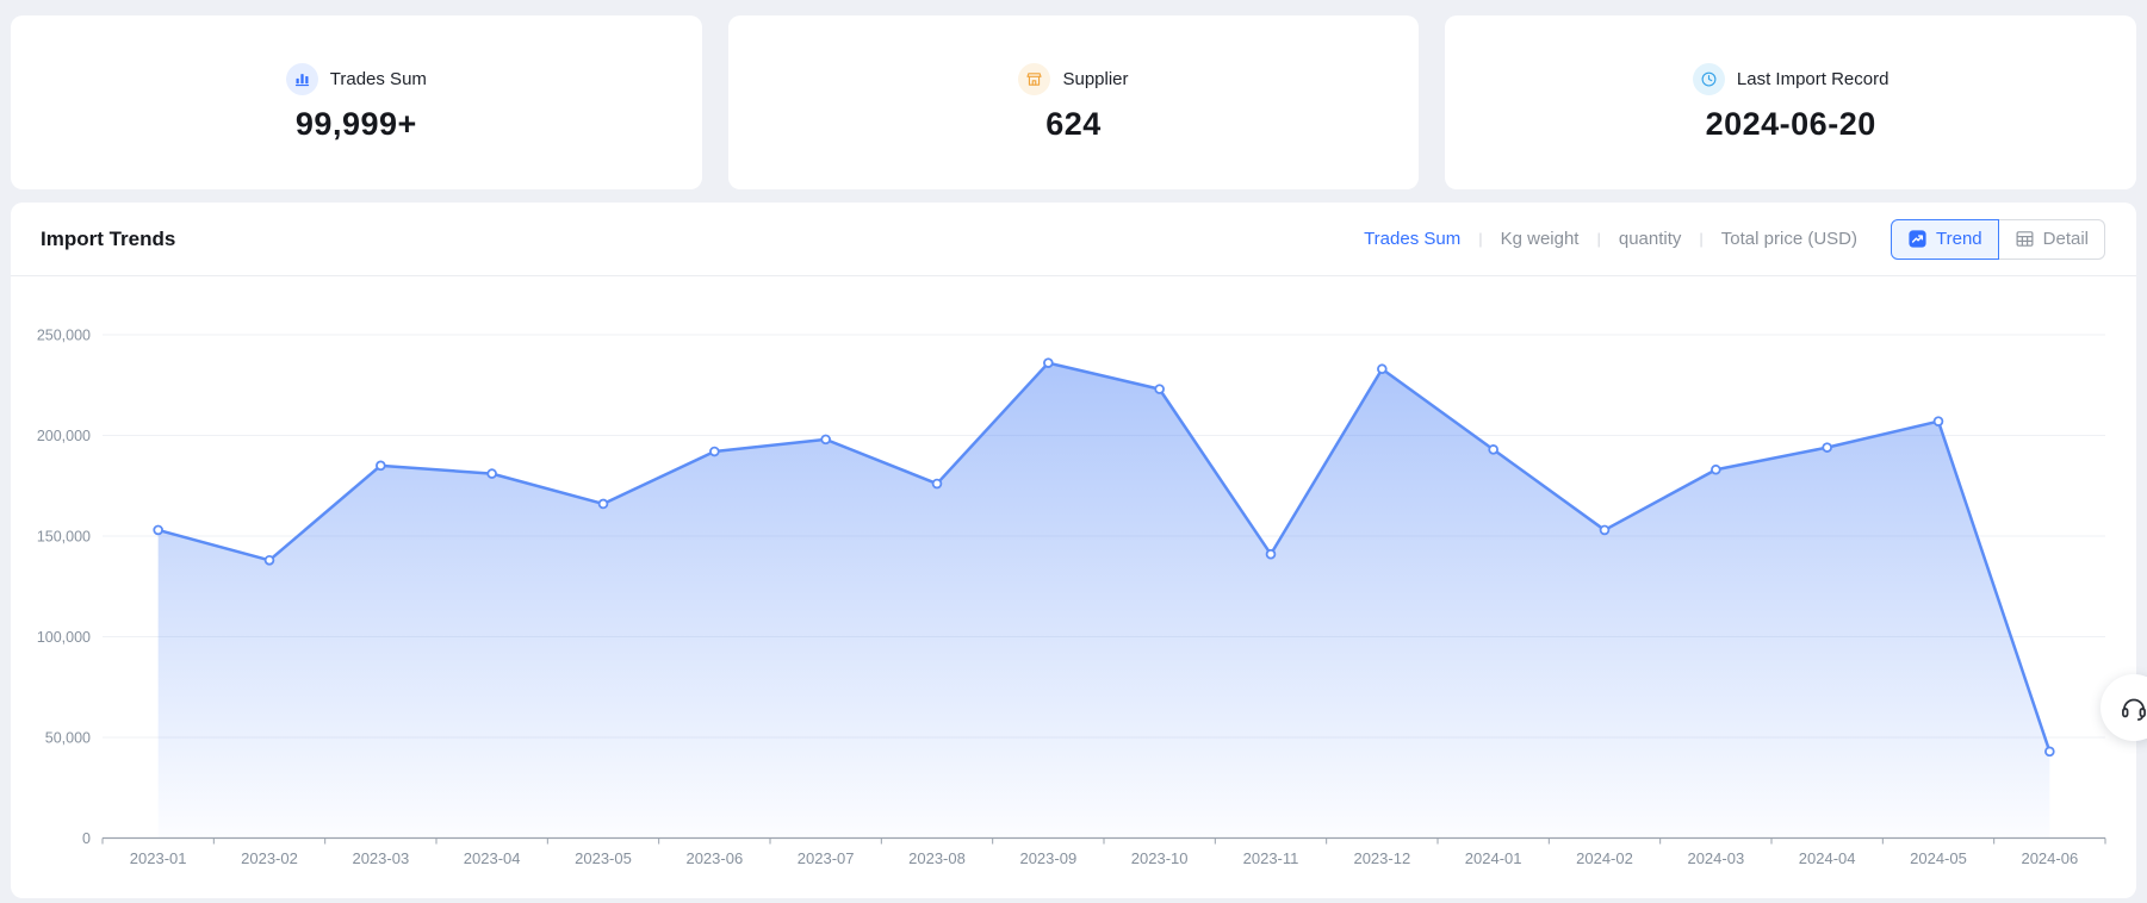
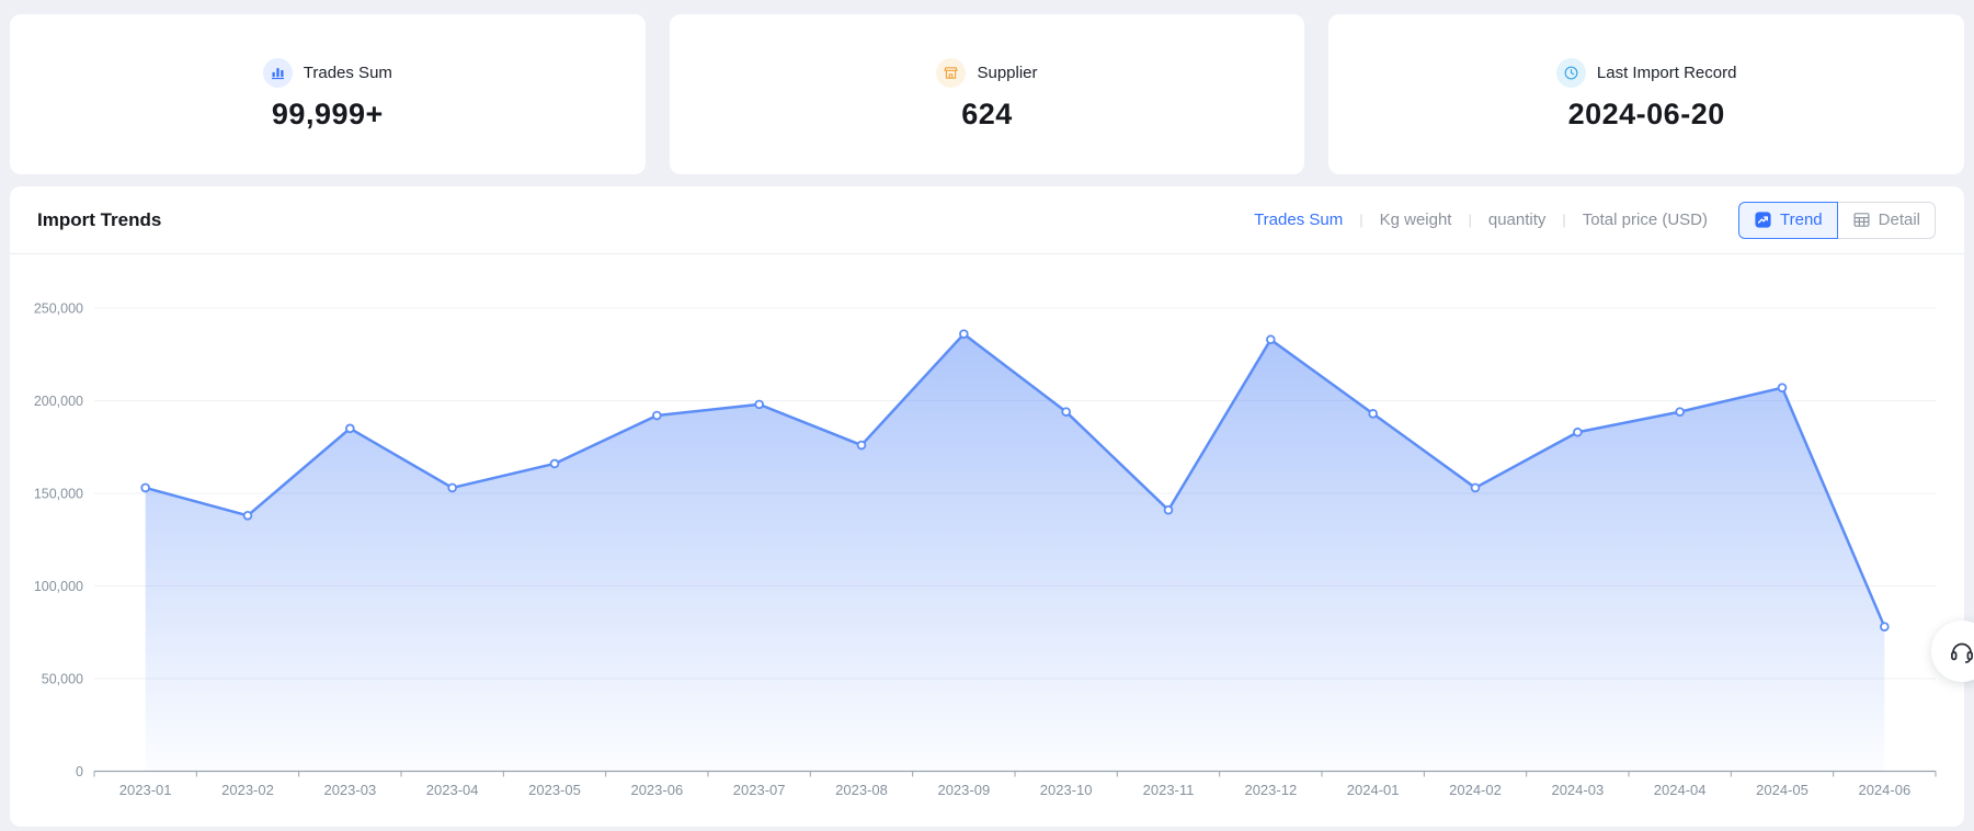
2023-04: 181000 -> 153000
2023-10: 223000 -> 194000
2024-06: 43000 -> 78000
